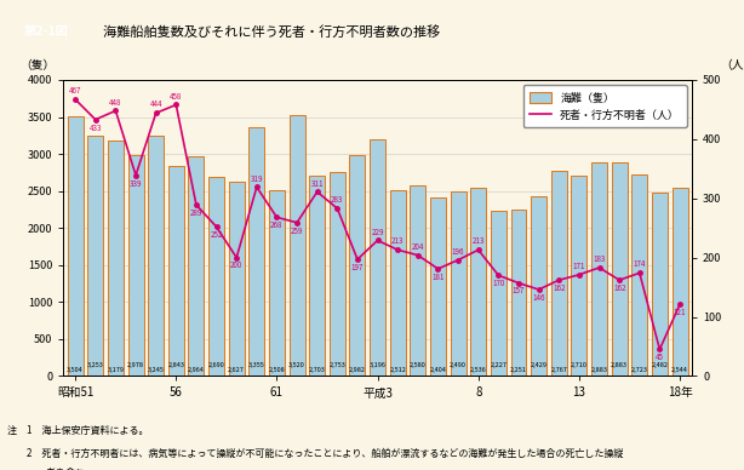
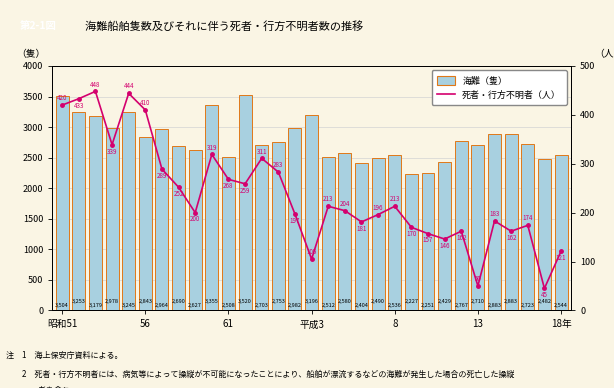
死者・行方不明者（人）/昭和51: 467 -> 420
死者・行方不明者（人）/56: 458 -> 410
死者・行方不明者（人）/平成3: 229 -> 105
死者・行方不明者（人）/13: 171 -> 50
